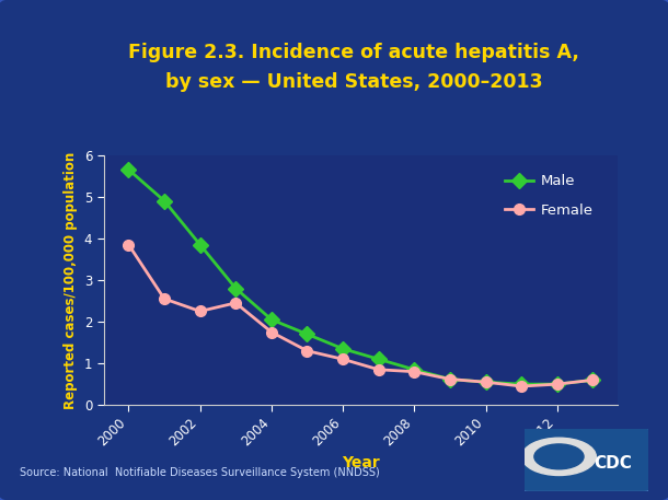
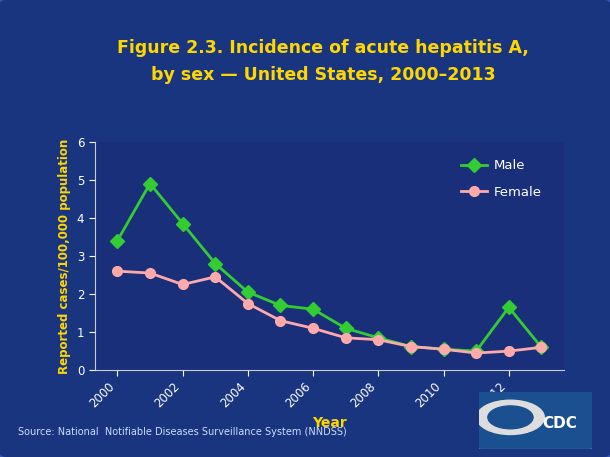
Male/2000: 5.65 -> 3.40
Female/2000: 3.85 -> 2.60
Male/2006: 1.35 -> 1.60
Male/2012: 0.50 -> 1.65
